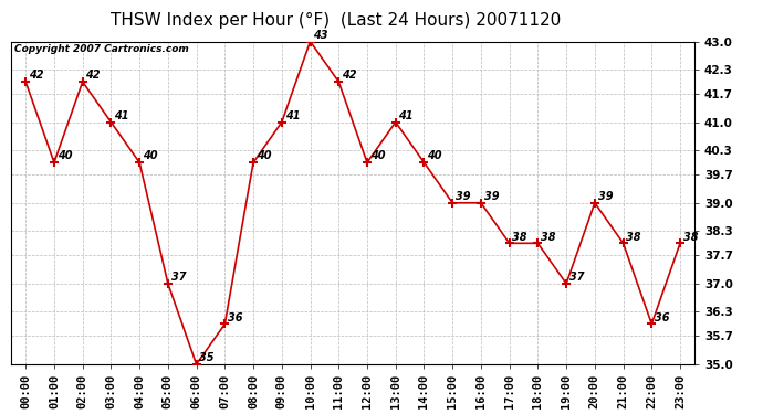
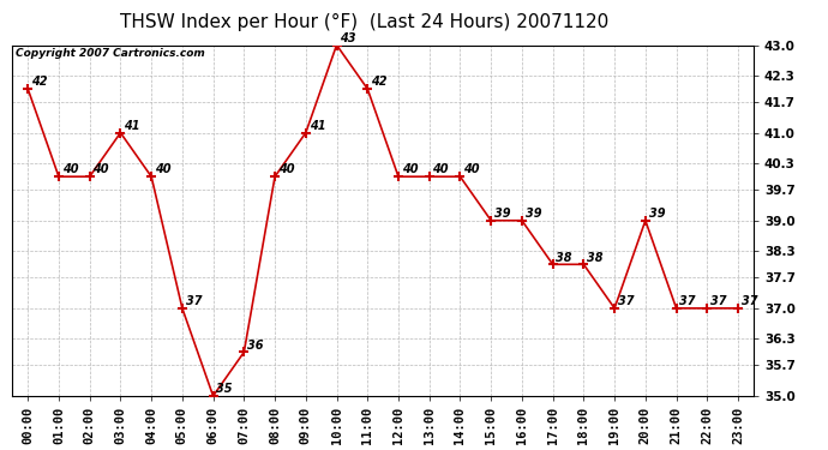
02:00: 42 -> 40
13:00: 41 -> 40
21:00: 38 -> 37
22:00: 36 -> 37
23:00: 38 -> 37
